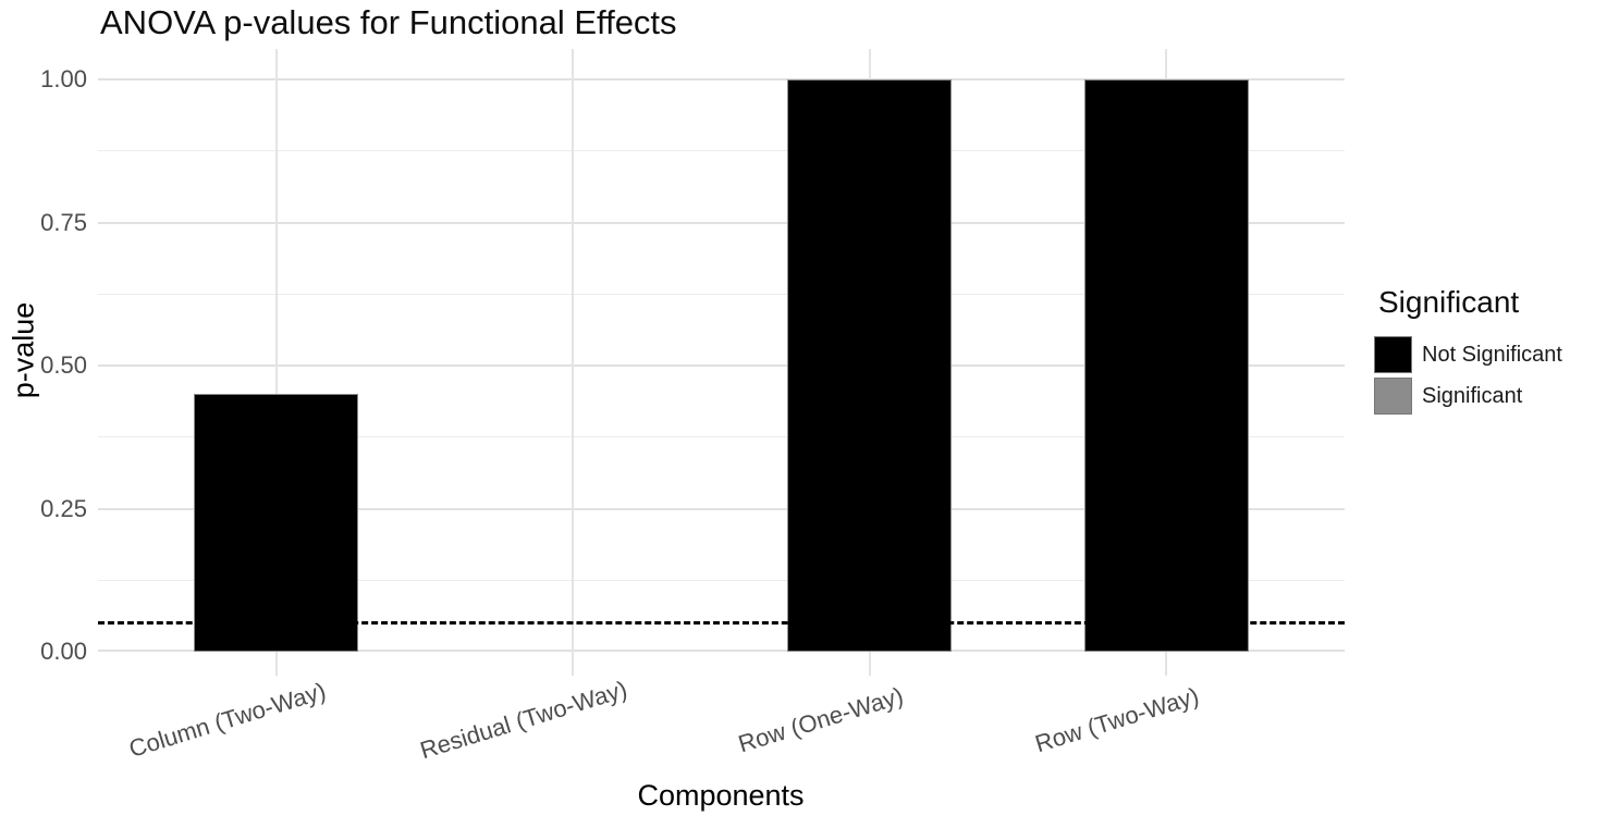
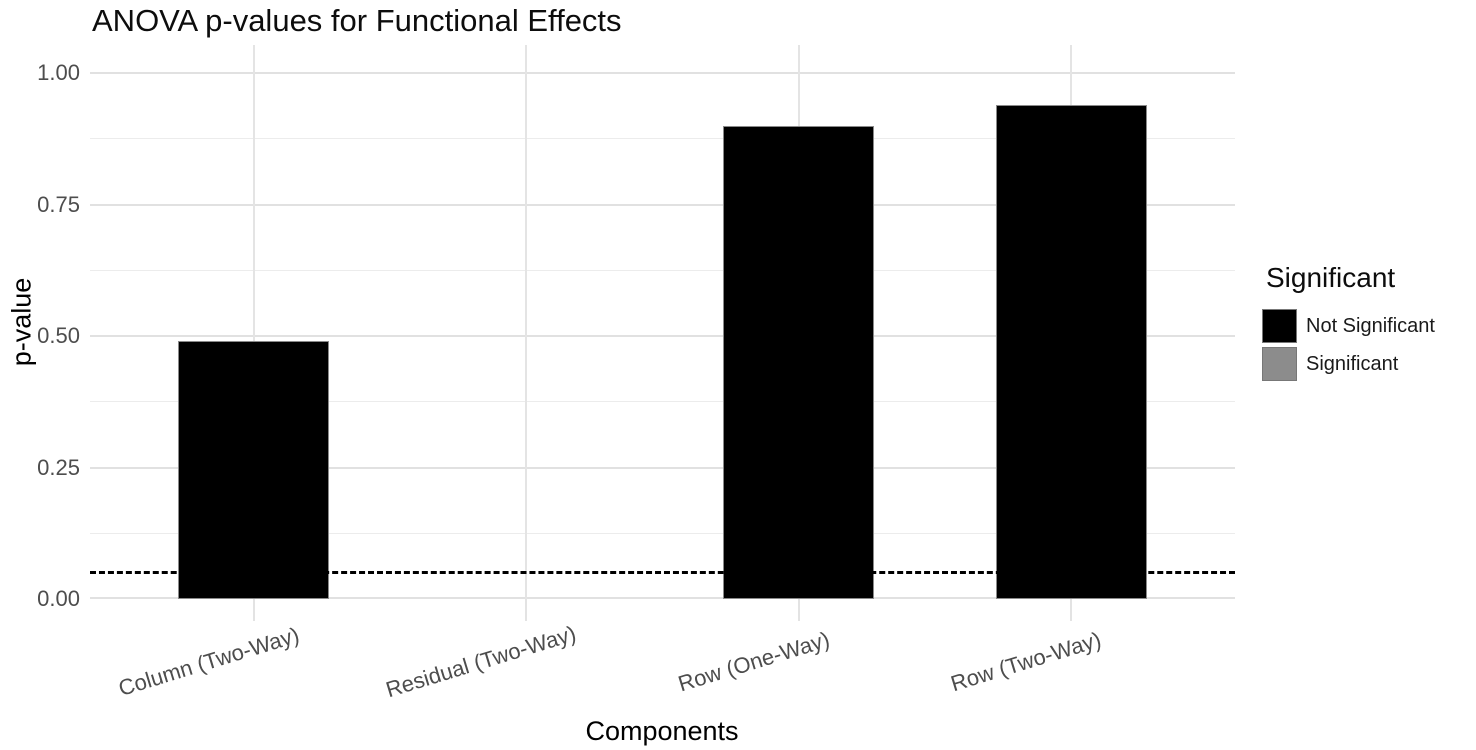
Column (Two-Way): 0.45 -> 0.49
Row (One-Way): 1.00 -> 0.90
Row (Two-Way): 1.00 -> 0.94
